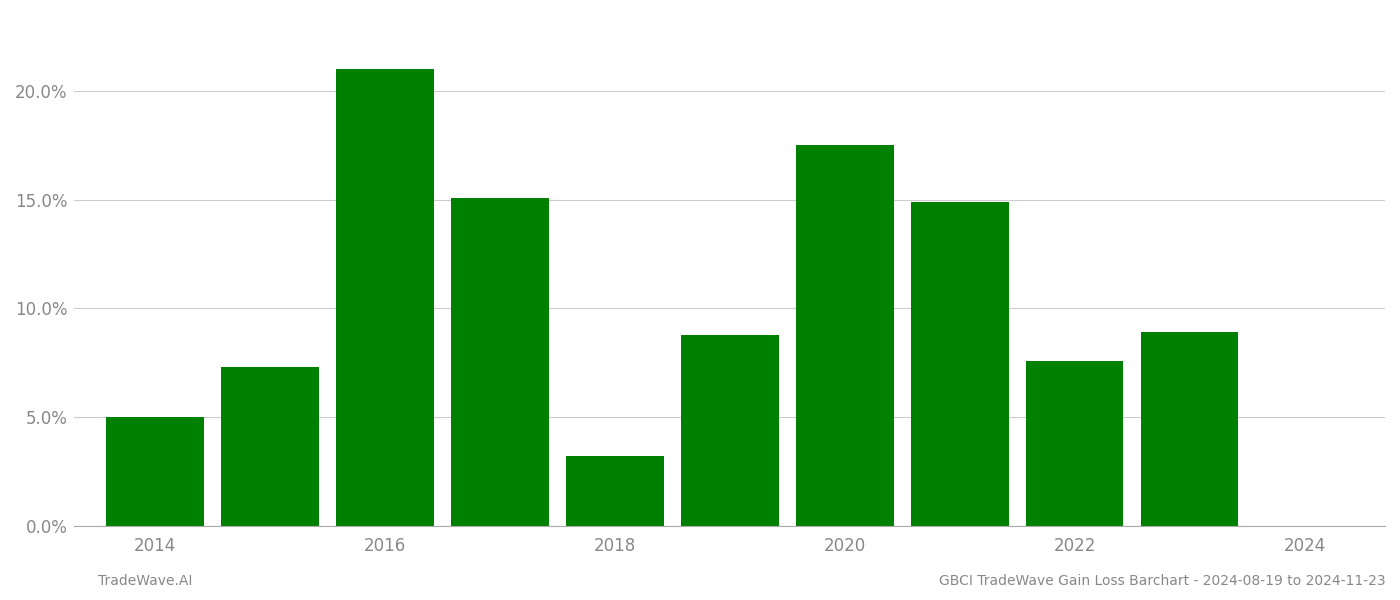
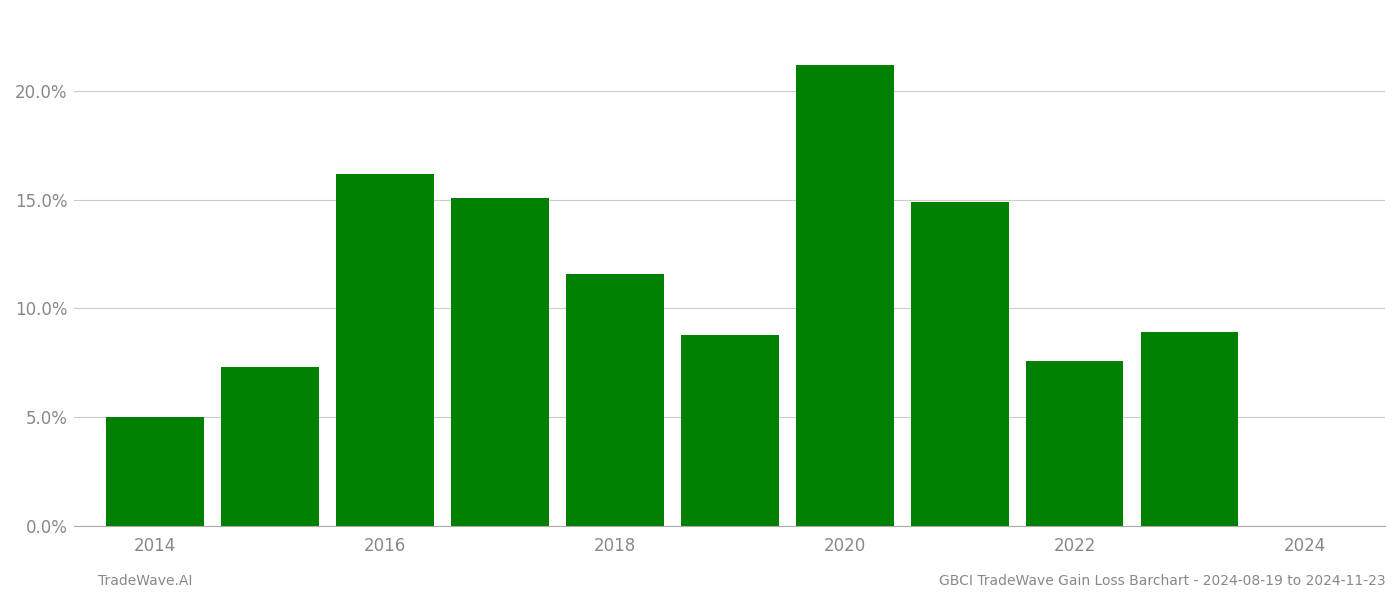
2016: 21.0% -> 16.2%
2018: 3.2% -> 11.6%
2020: 17.5% -> 21.2%
